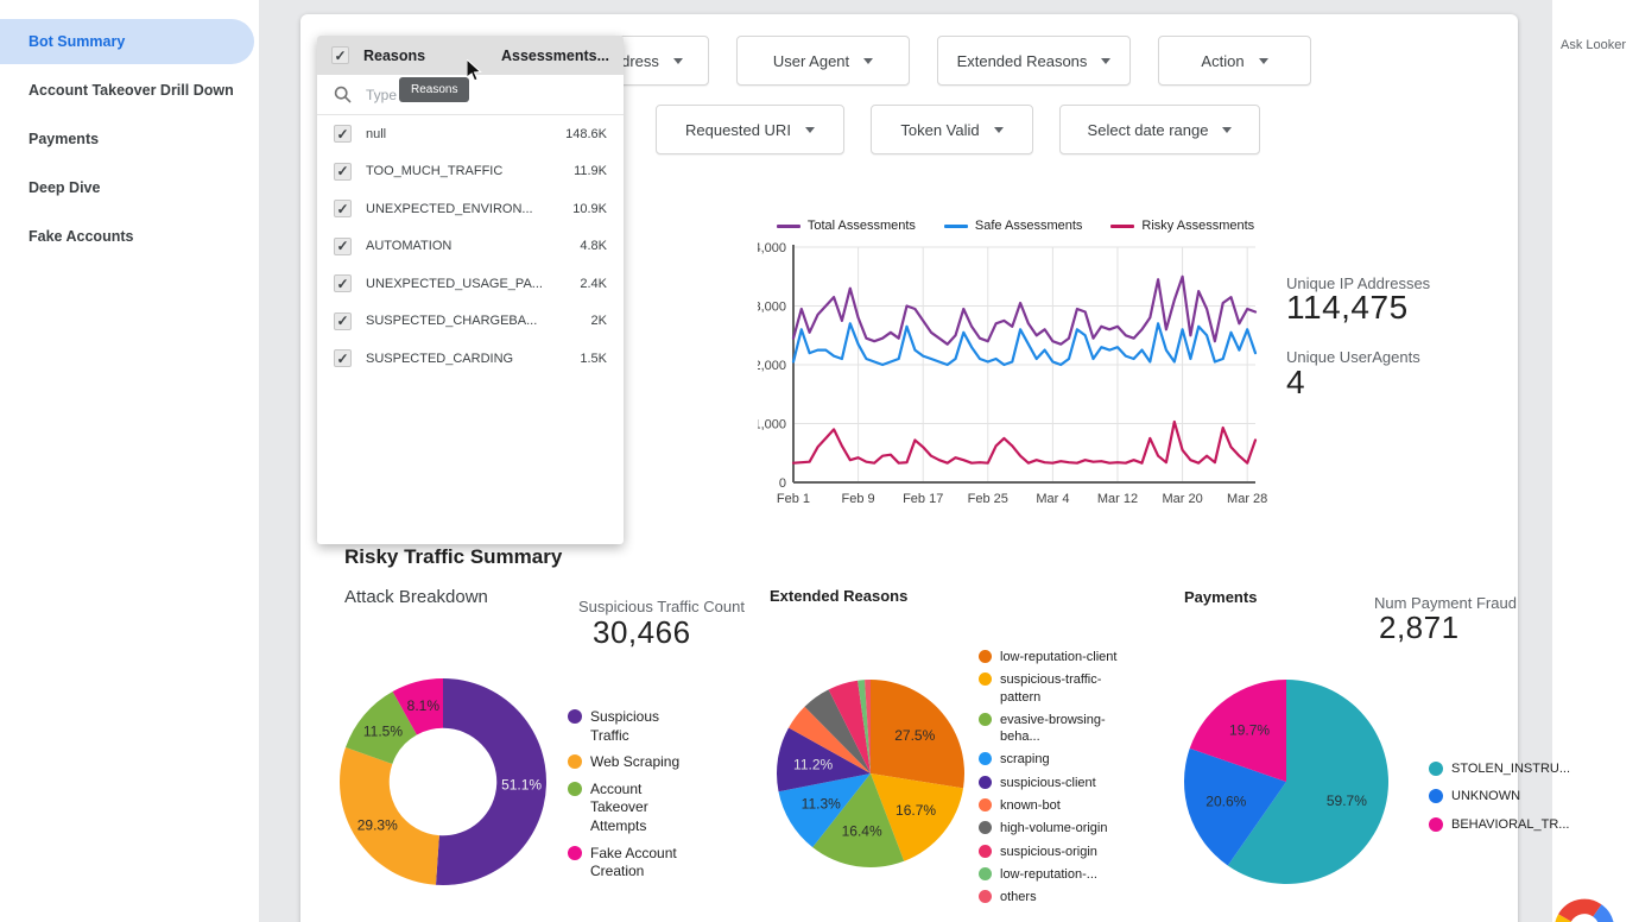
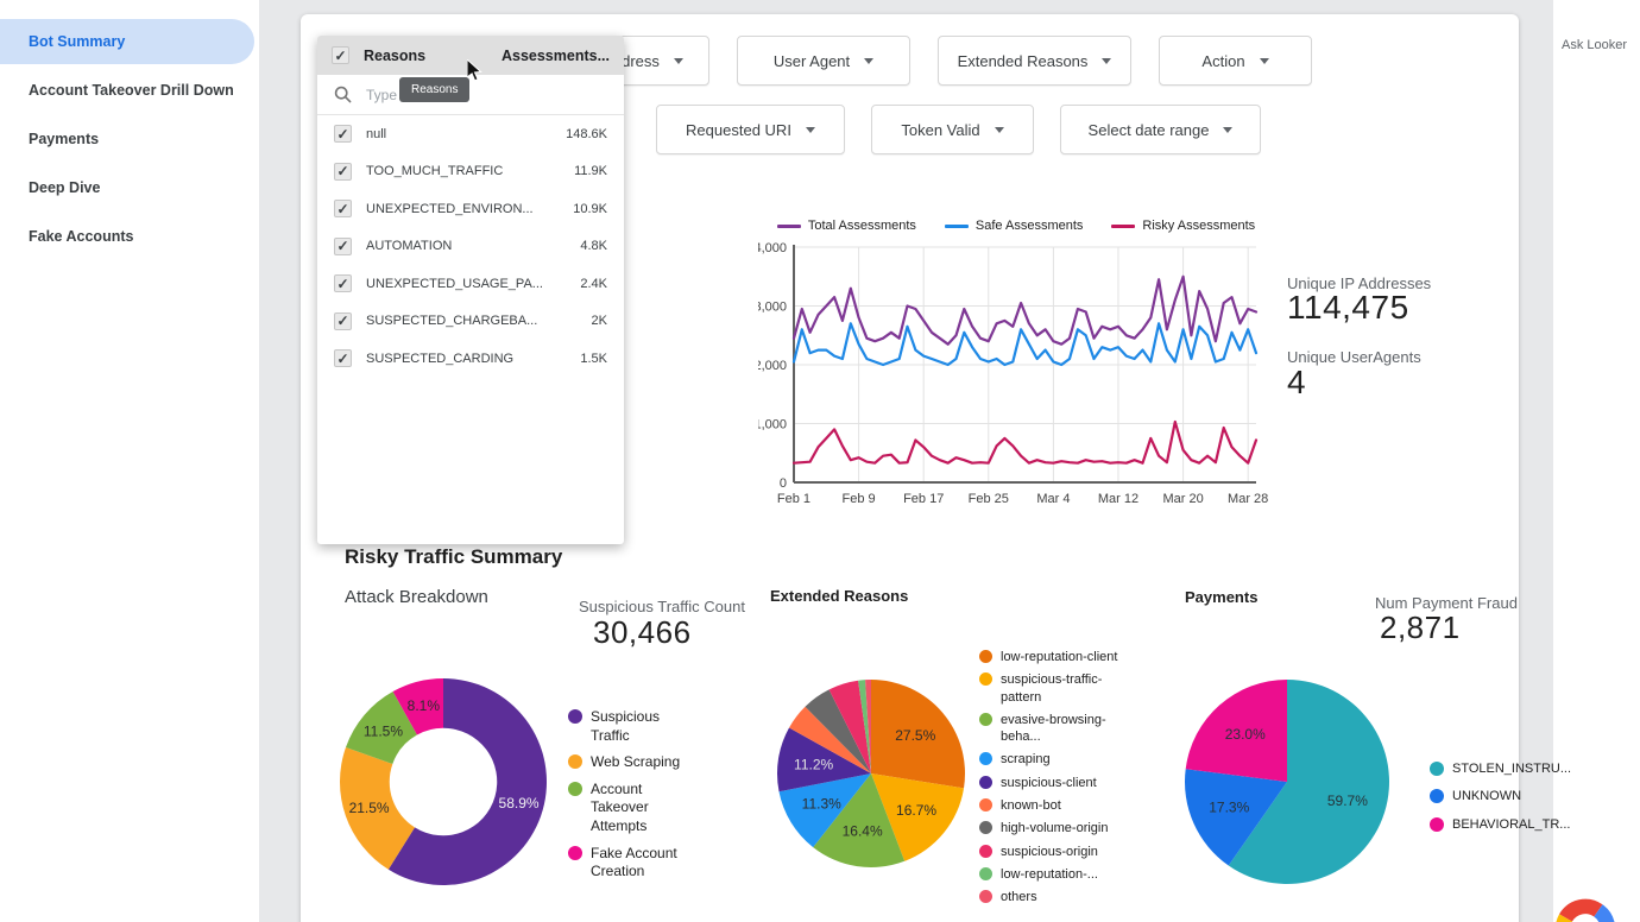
Attack Breakdown/Suspicious Traffic: 51.1% -> 58.9%
Attack Breakdown/Web Scraping: 29.3% -> 21.5%
Payments/UNKNOWN: 20.6% -> 17.3%
Payments/BEHAVIORAL_TR...: 19.7% -> 23.0%
